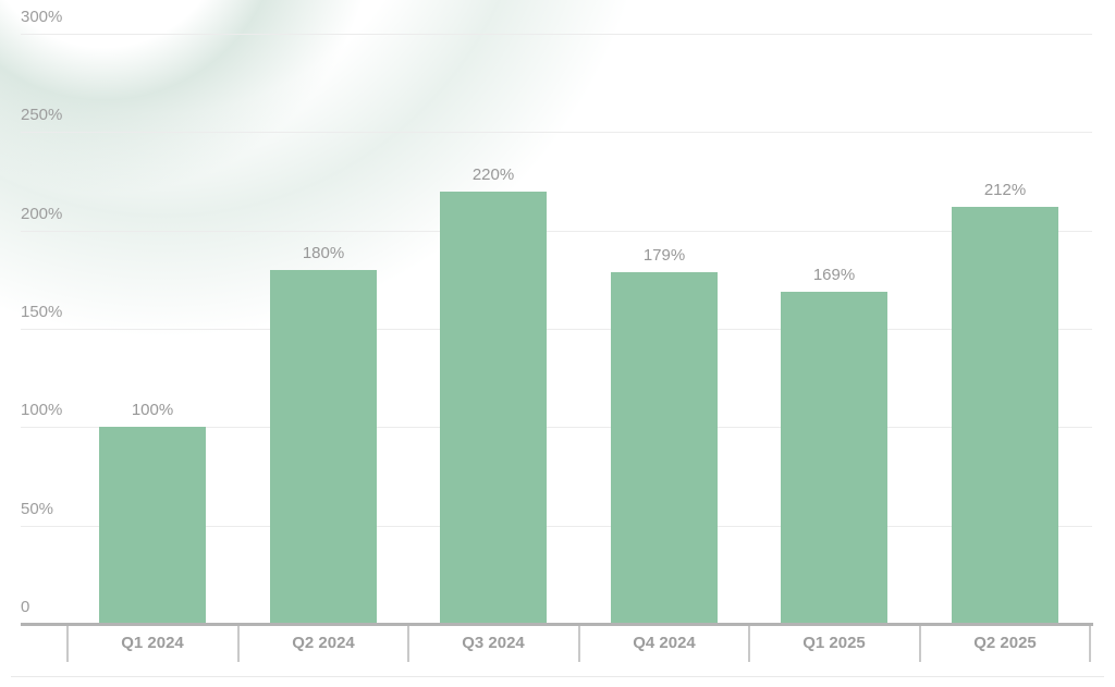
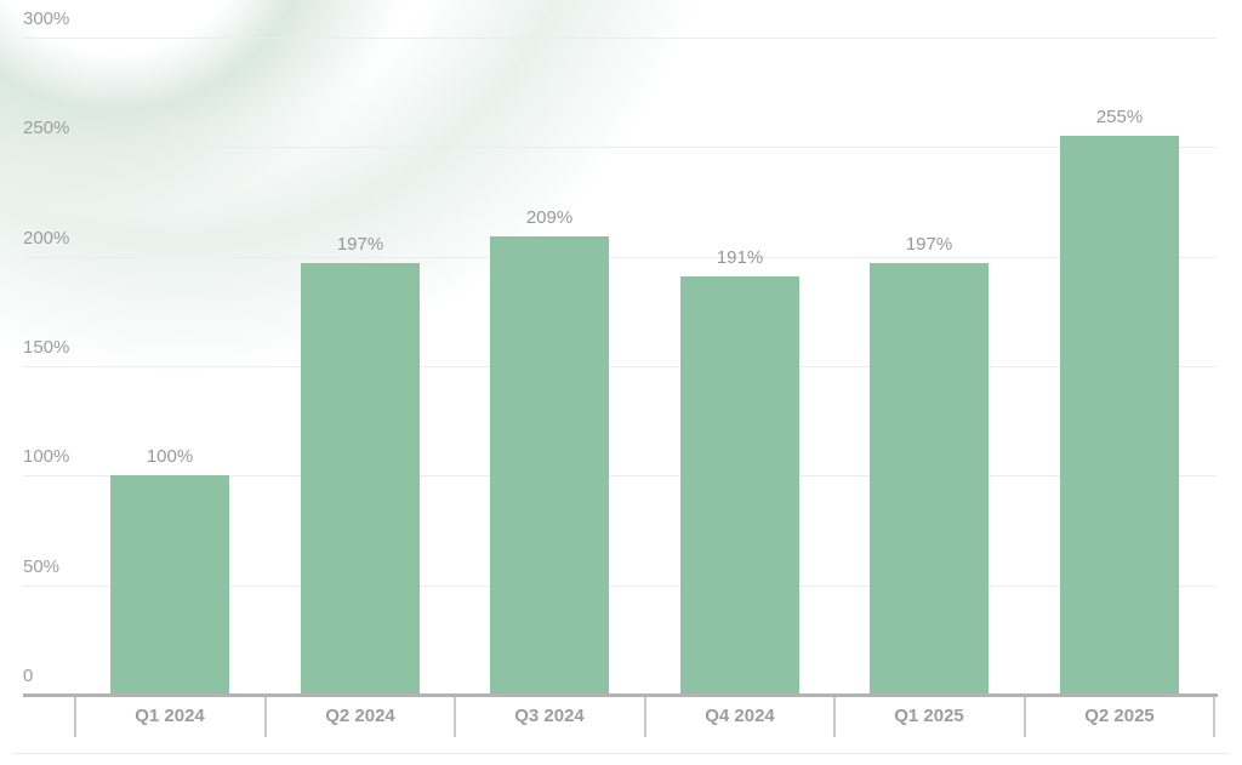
Q2 2024: 180% -> 197%
Q3 2024: 220% -> 209%
Q4 2024: 179% -> 191%
Q1 2025: 169% -> 197%
Q2 2025: 212% -> 255%
